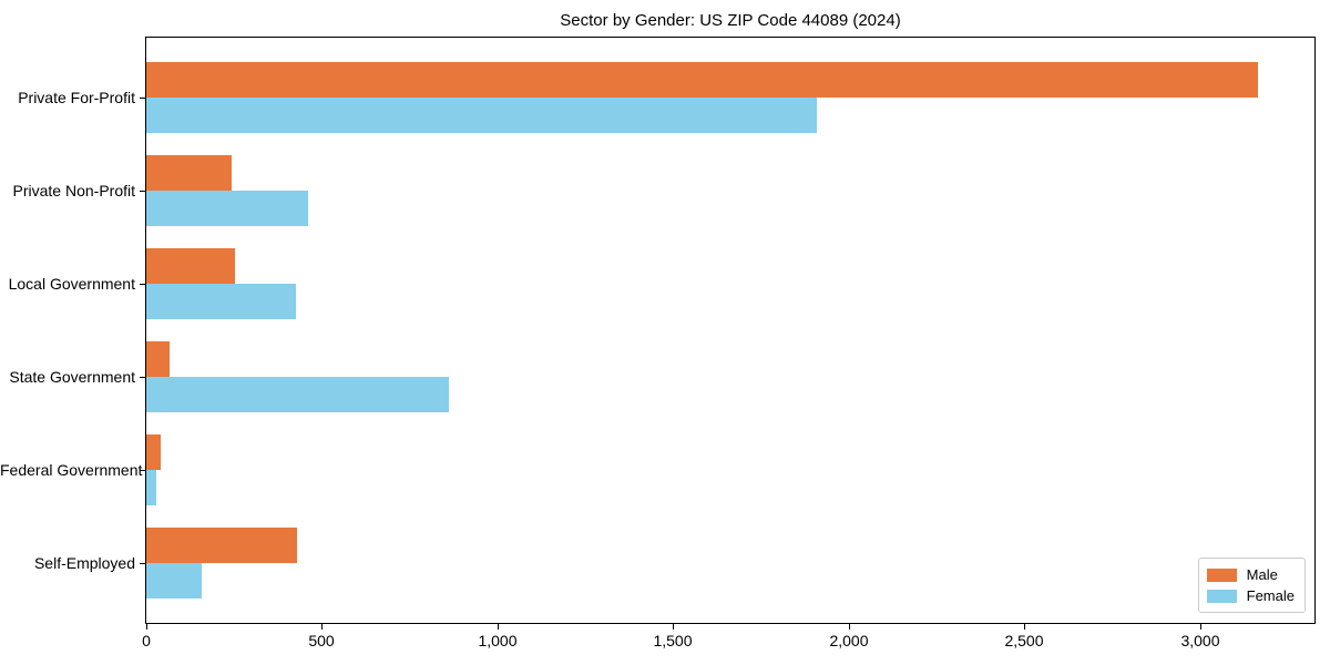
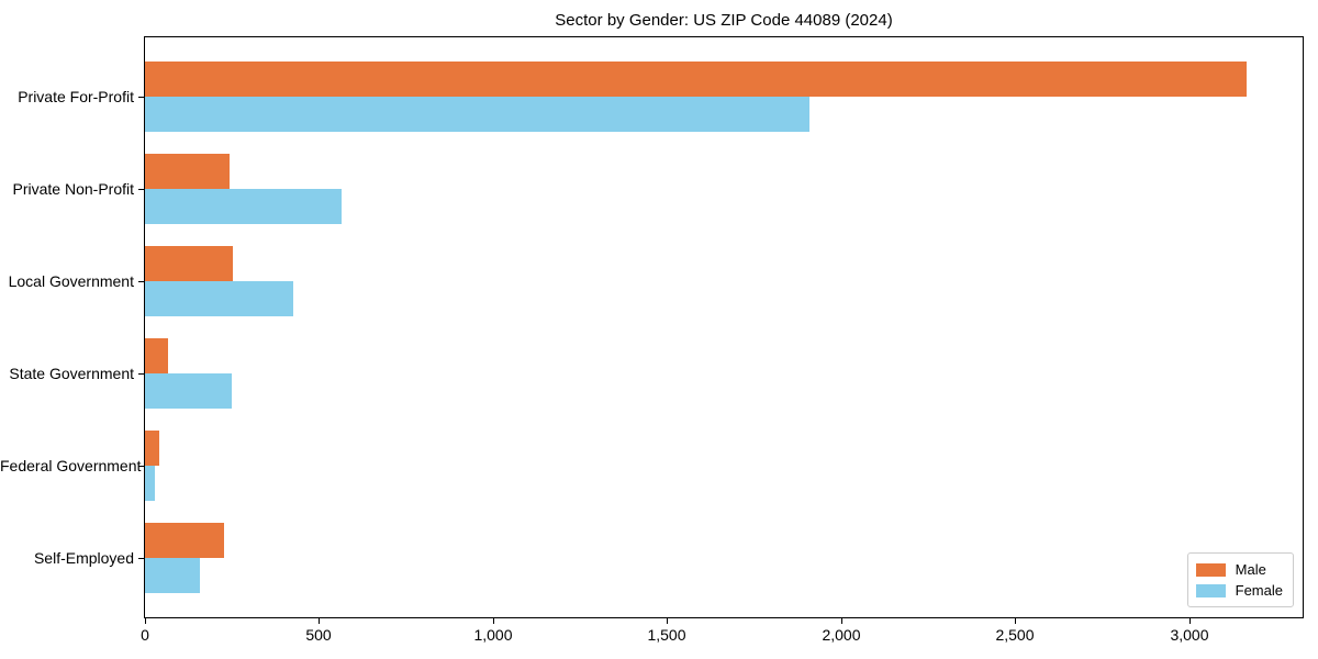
Female/Private Non-Profit: 460 -> 560
Female/State Government: 860 -> 250
Male/Self-Employed: 430 -> 230
